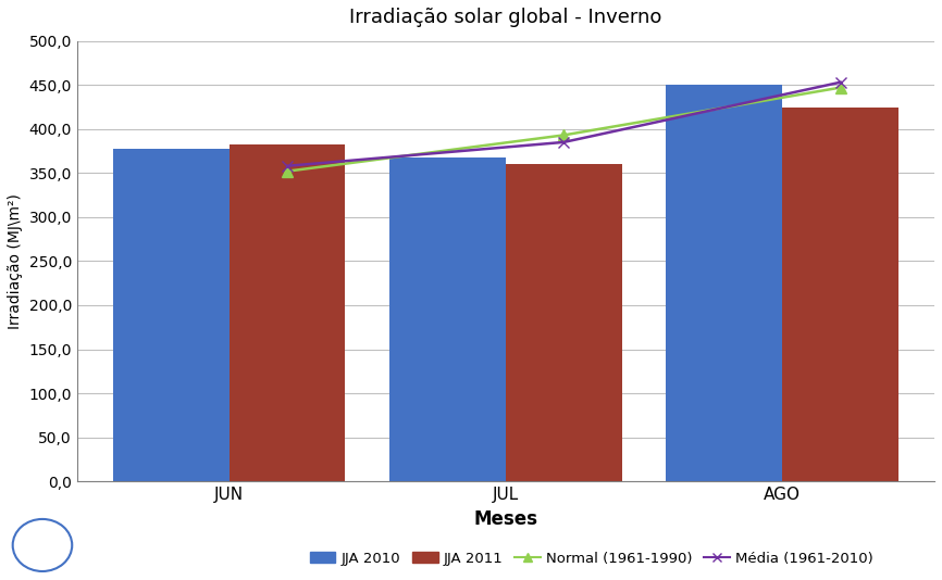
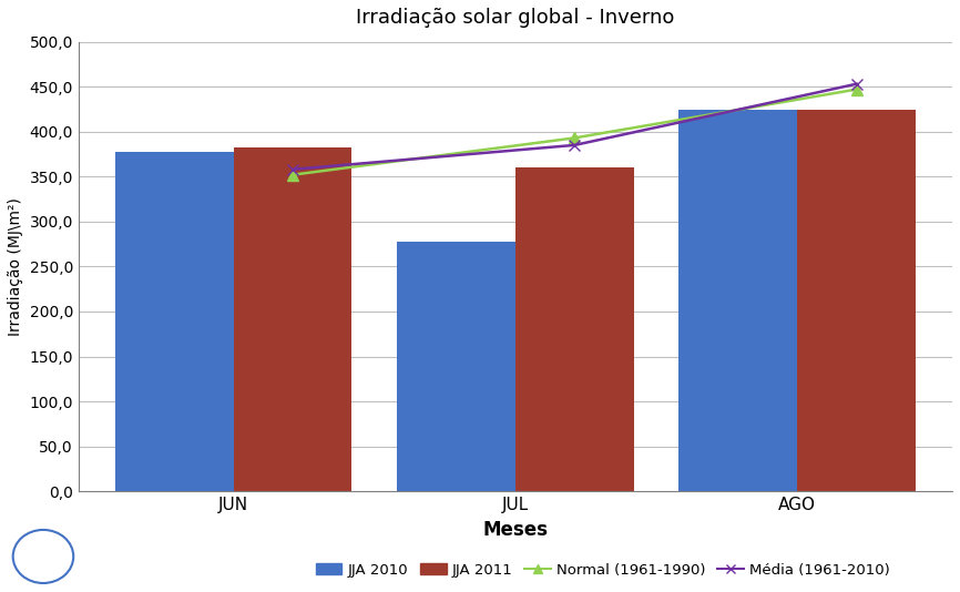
JJA 2010/JUL: 368 -> 278
JJA 2010/AGO: 450 -> 424
